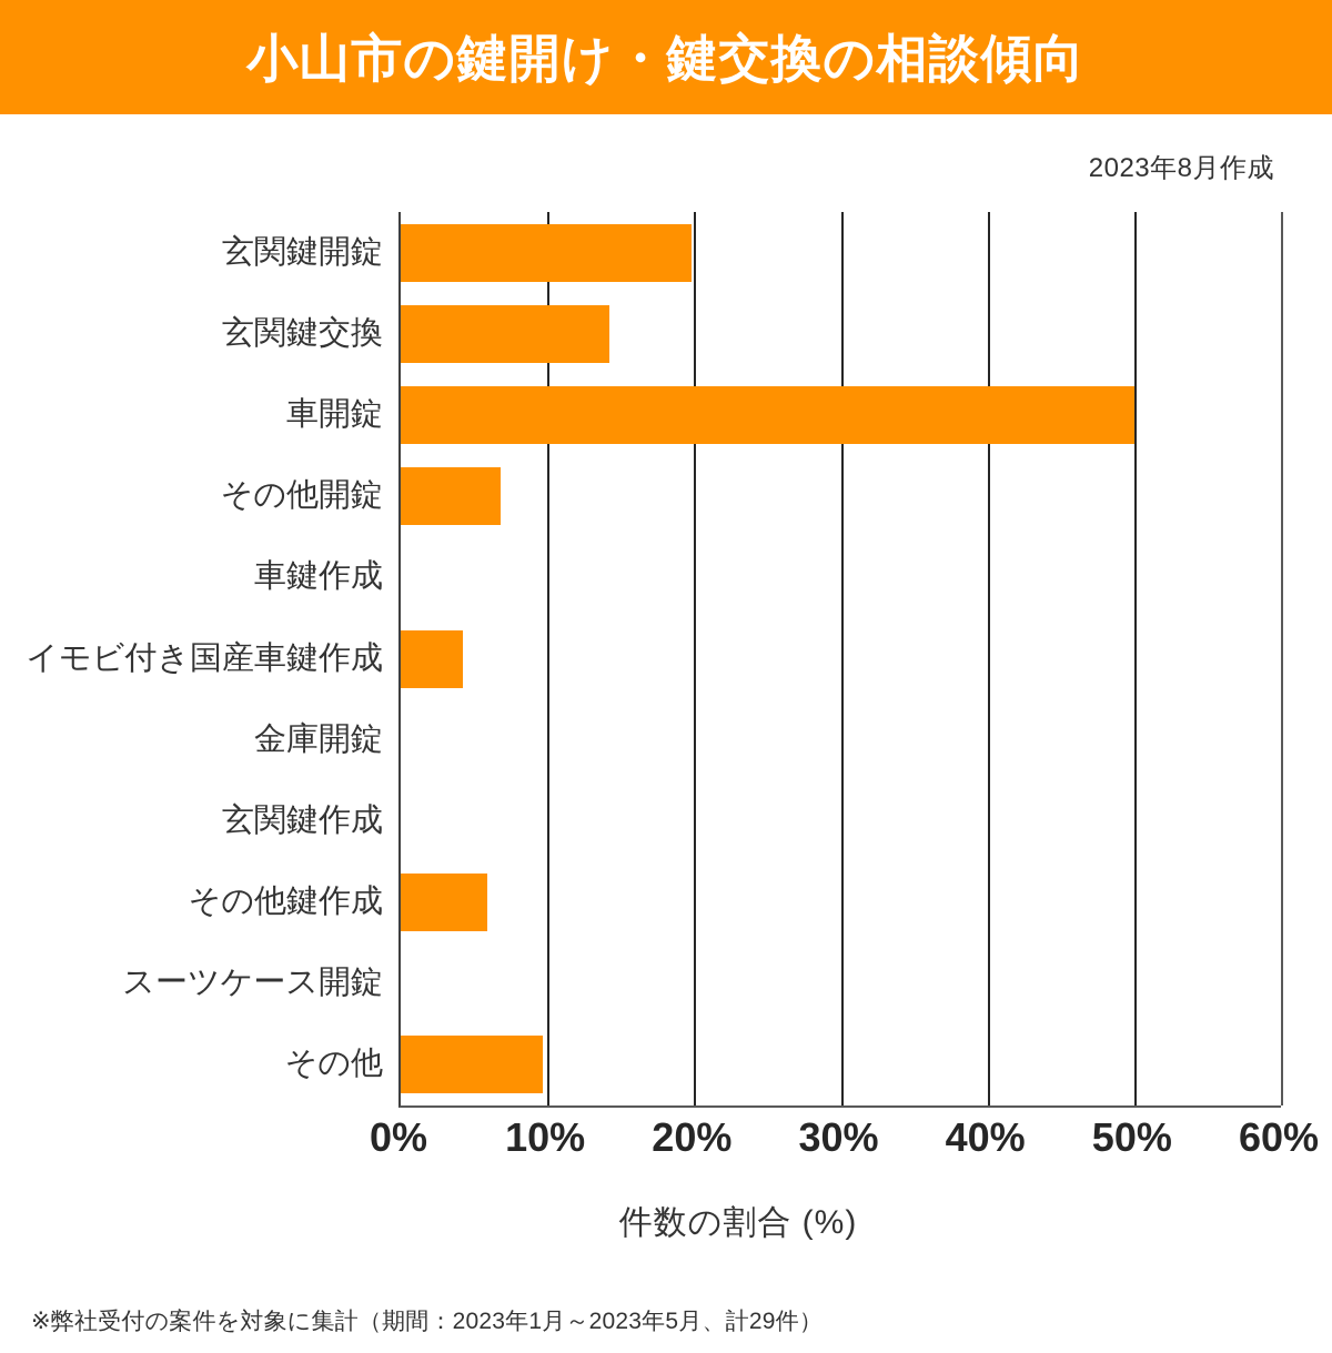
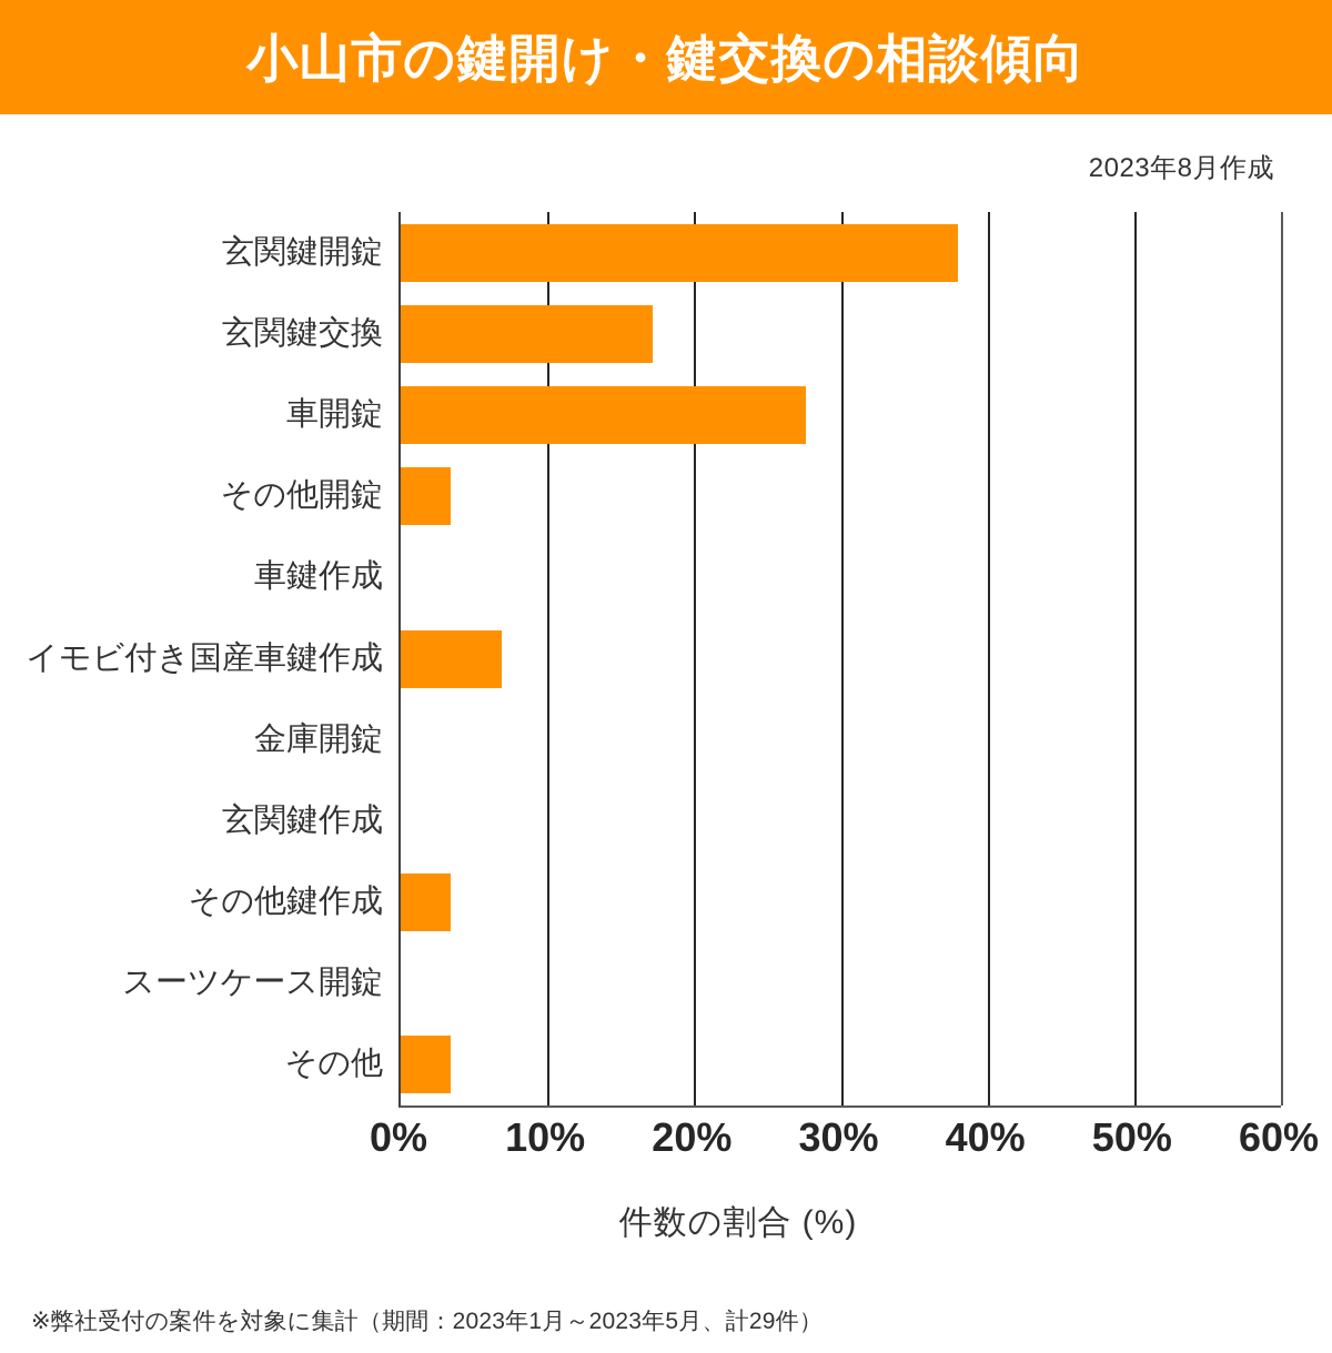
玄関鍵開錠: 19.8% -> 38.0%
玄関鍵交換: 14.2% -> 17.2%
車開錠: 50.0% -> 27.6%
その他開錠: 6.8% -> 3.4%
イモビ付き国産車鍵作成: 4.2% -> 6.9%
その他鍵作成: 5.9% -> 3.4%
その他: 9.7% -> 3.4%
